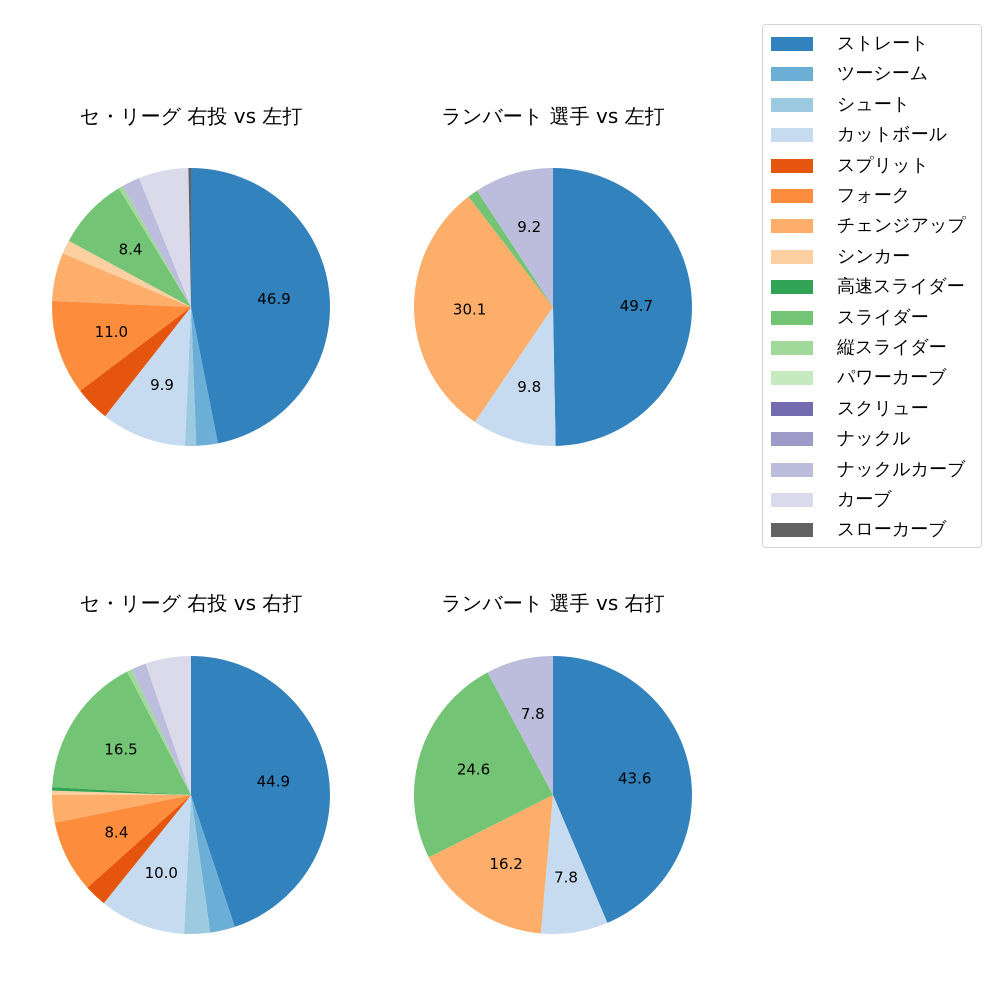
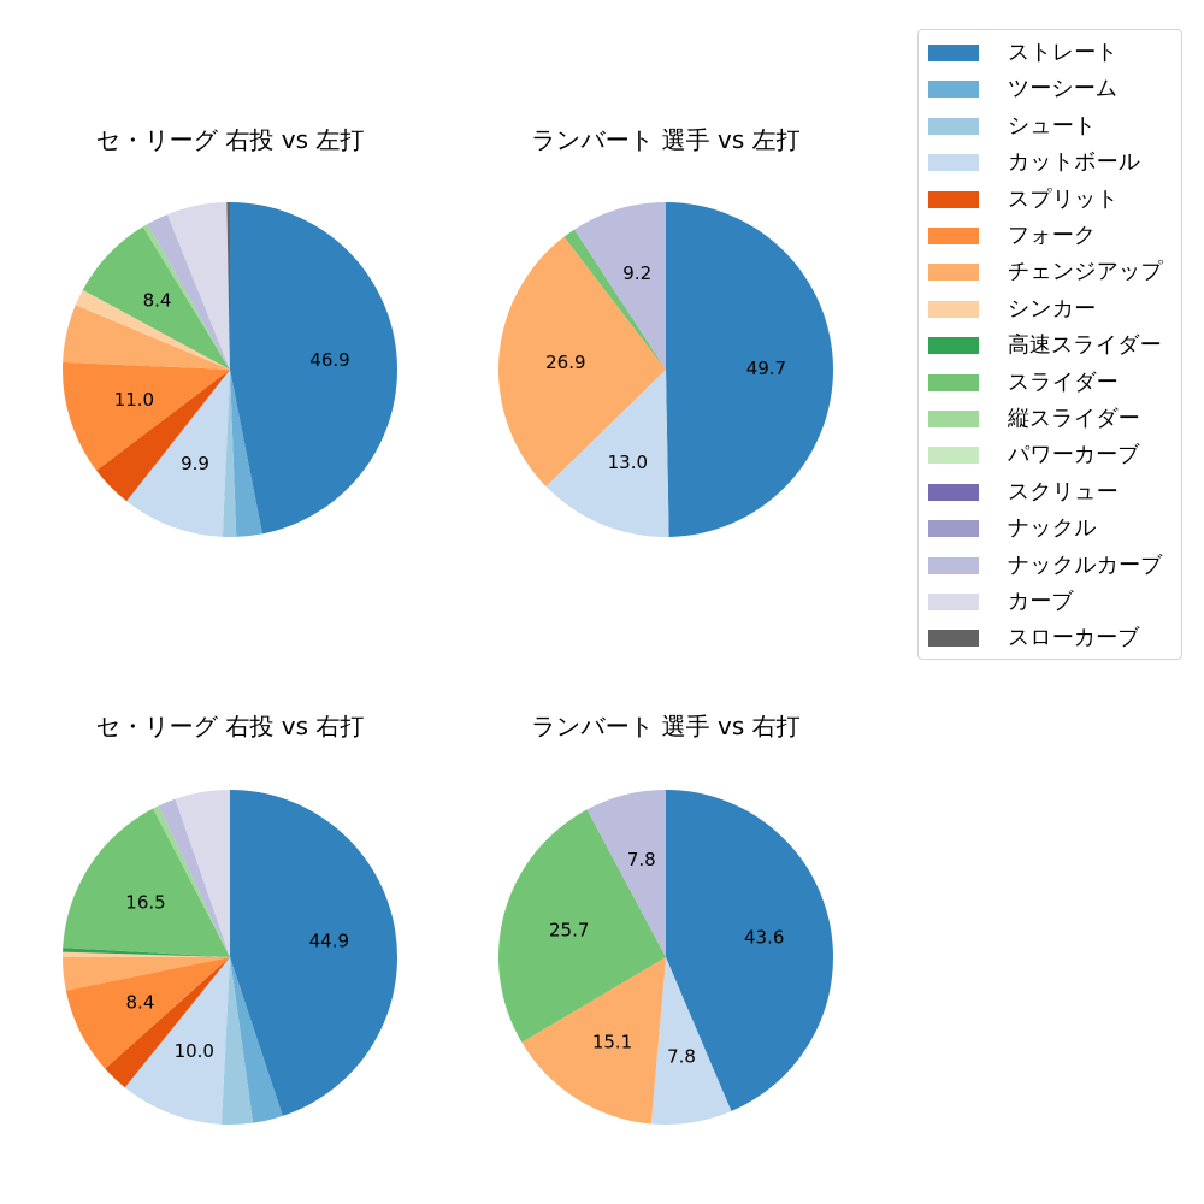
ランバート 選手 vs 左打/カットボール: 9.8 -> 13.0
ランバート 選手 vs 左打/チェンジアップ: 30.1 -> 26.9
ランバート 選手 vs 右打/チェンジアップ: 16.2 -> 15.1
ランバート 選手 vs 右打/スライダー: 24.6 -> 25.7
